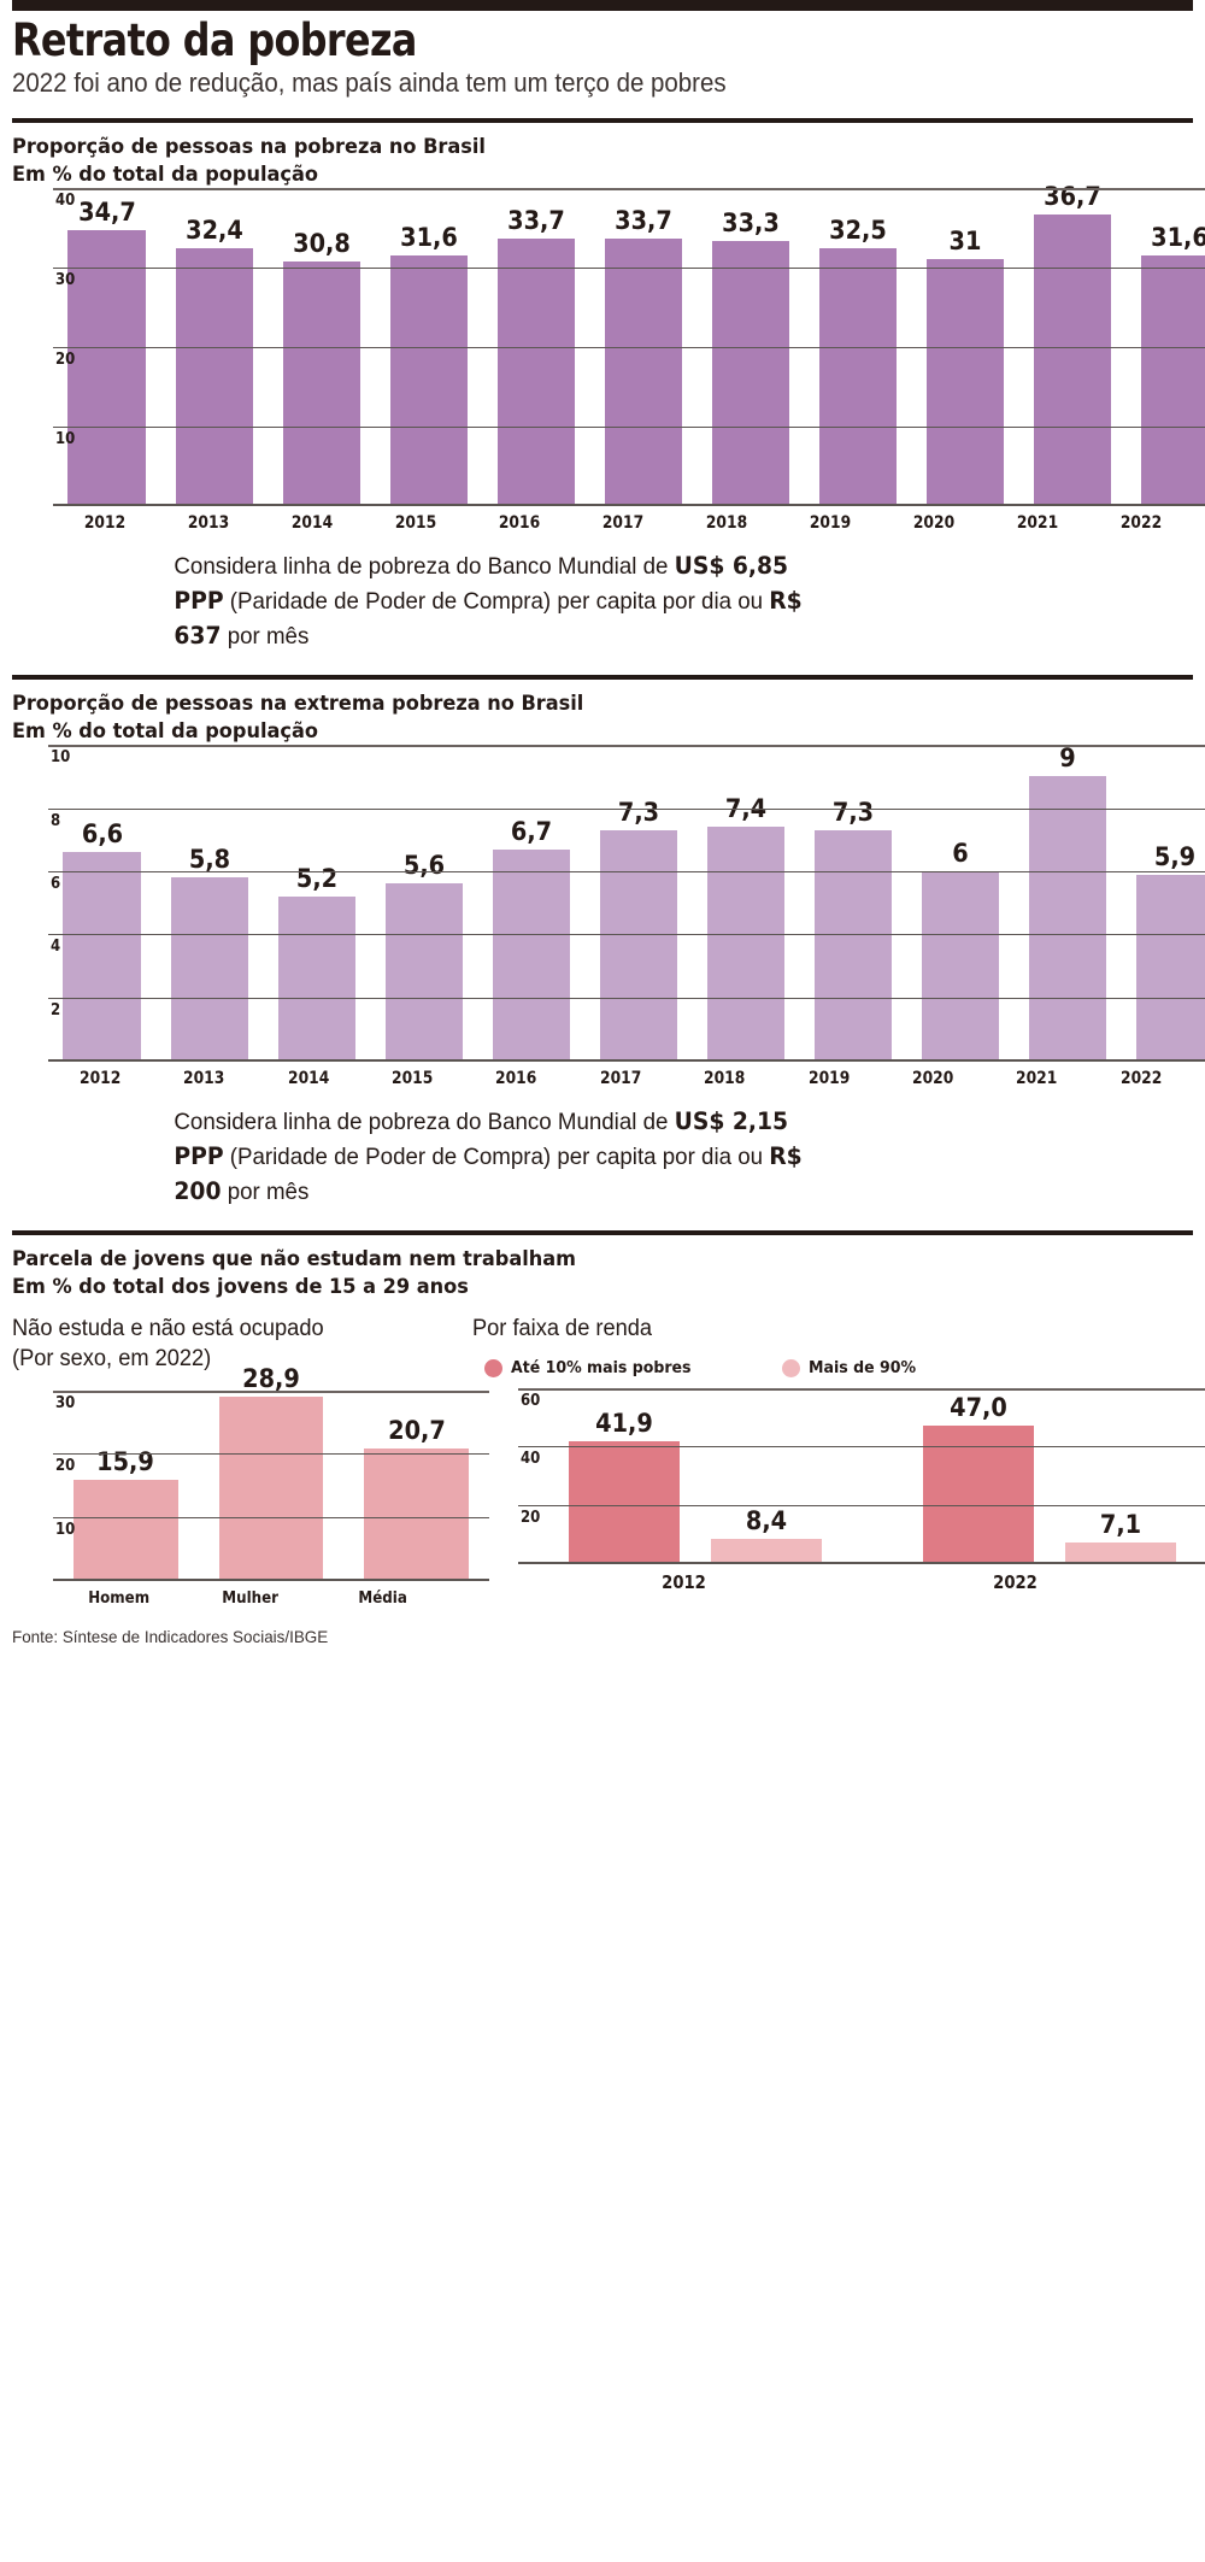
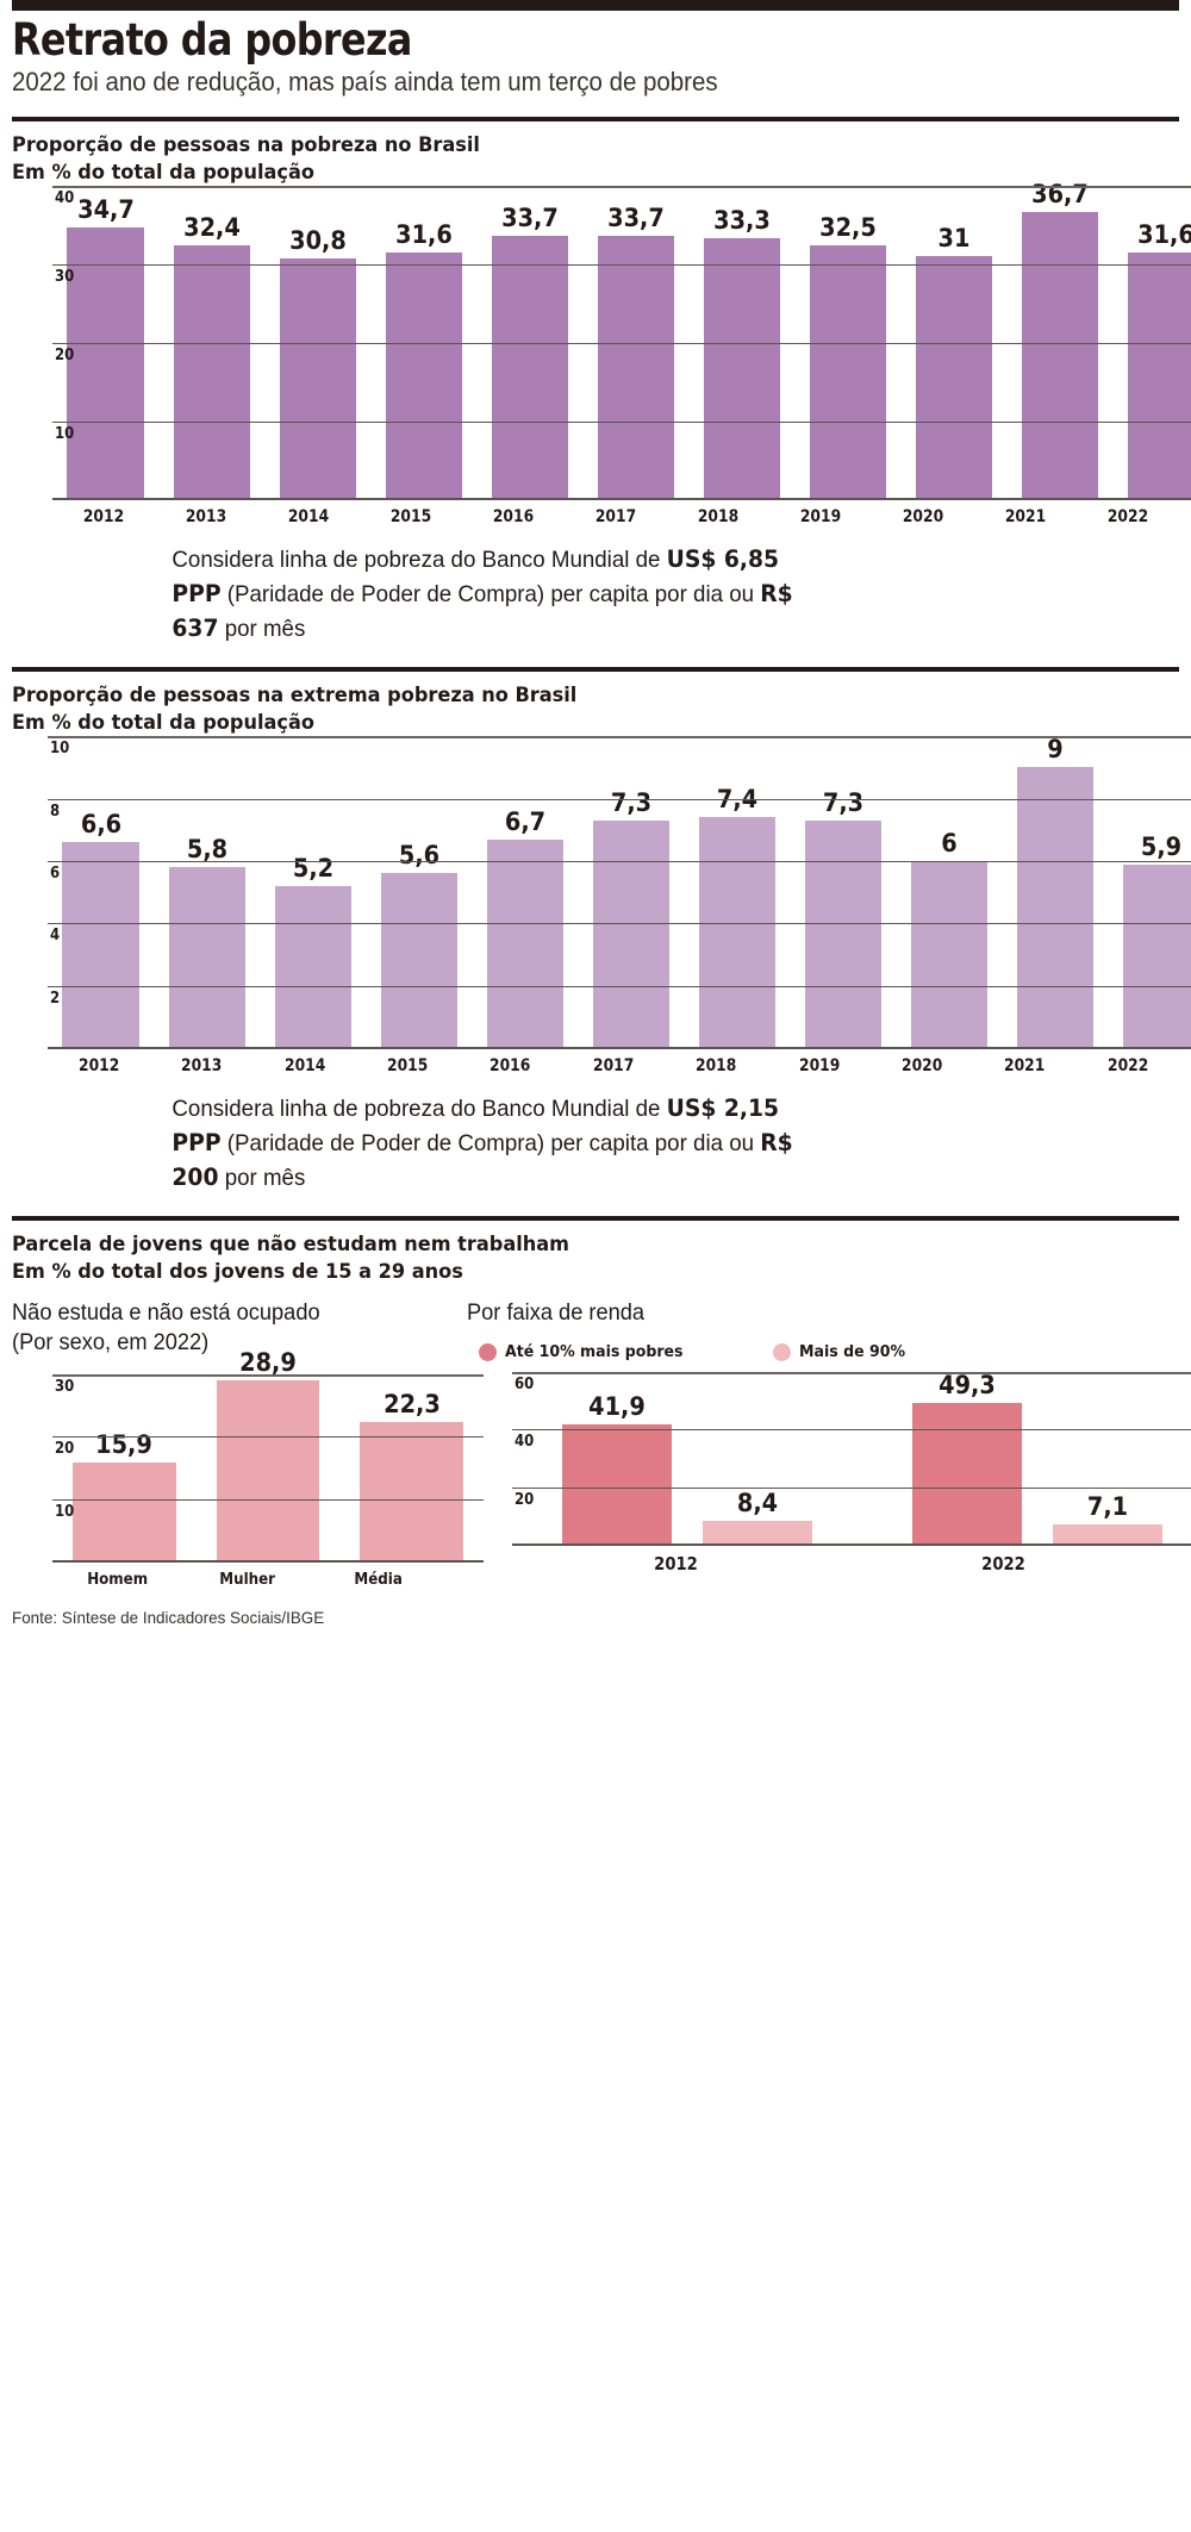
Não estuda e não está ocupado (Por sexo, em 2022)/Média: 20,7 -> 22,3
Por faixa de renda/Até 10% mais pobres/2022: 47,0 -> 49,3
